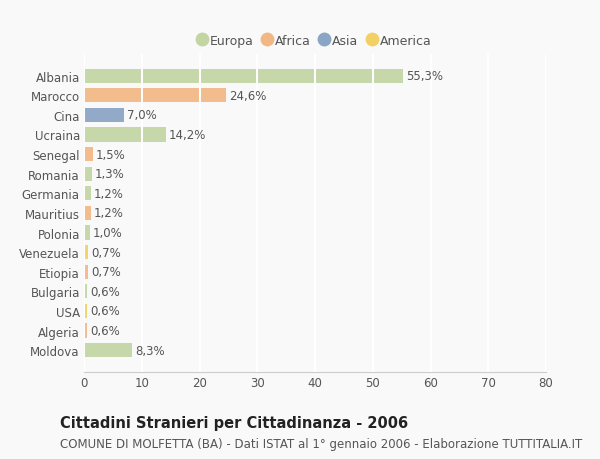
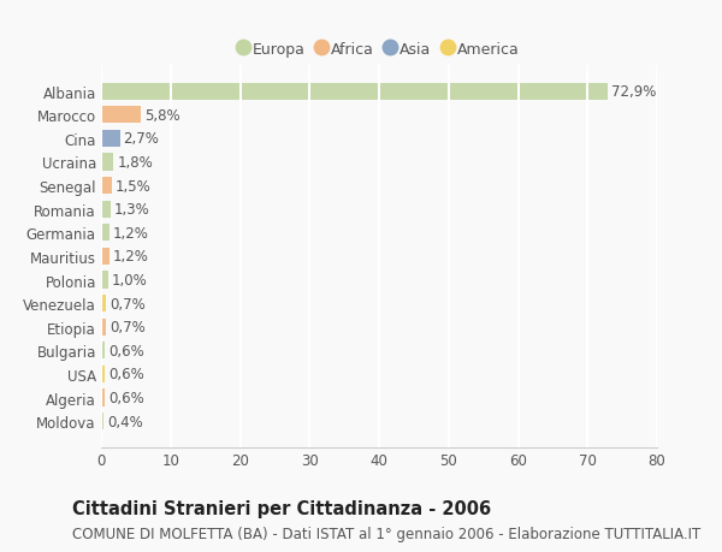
Albania: 55,3% -> 72,9%
Marocco: 24,6% -> 5,8%
Cina: 7,0% -> 2,7%
Ucraina: 14,2% -> 1,8%
Moldova: 8,3% -> 0,4%
